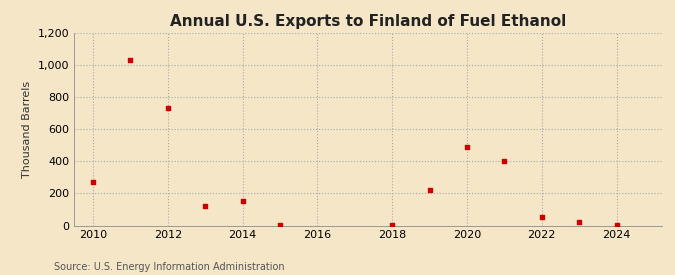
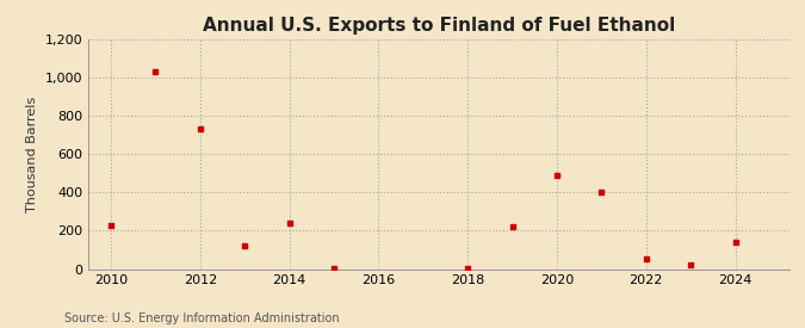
2010: 270 -> 230
2014: 160 -> 240
2024: 0 -> 140
